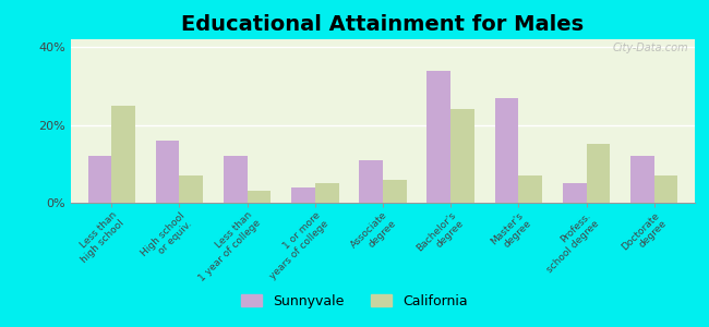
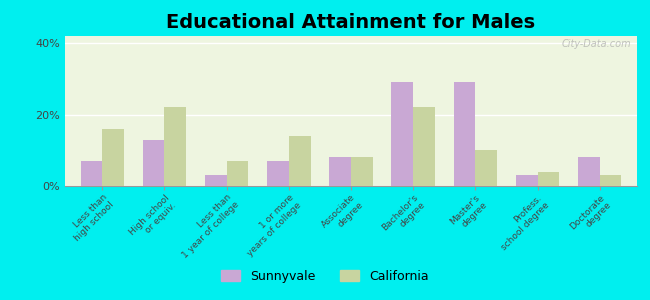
Sunnyvale/Less than high school: 12% -> 7%
California/Less than high school: 25% -> 16%
Sunnyvale/High school or equiv.: 16% -> 13%
California/High school or equiv.: 7% -> 22%
Sunnyvale/Less than 1 year of college: 12% -> 3%
California/Less than 1 year of college: 3% -> 7%
Sunnyvale/1 or more years of college: 4% -> 7%
California/1 or more years of college: 5% -> 14%
Sunnyvale/Associate degree: 11% -> 8%
California/Associate degree: 6% -> 8%
Sunnyvale/Bachelor's degree: 34% -> 29%
California/Bachelor's degree: 24% -> 22%
Sunnyvale/Master's degree: 27% -> 29%
California/Master's degree: 7% -> 10%
Sunnyvale/Profess. school degree: 5% -> 3%
California/Profess. school degree: 15% -> 4%
Sunnyvale/Doctorate degree: 12% -> 8%
California/Doctorate degree: 7% -> 3%
